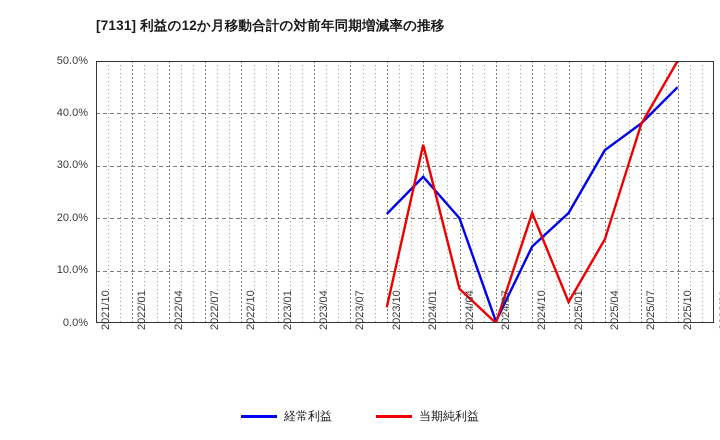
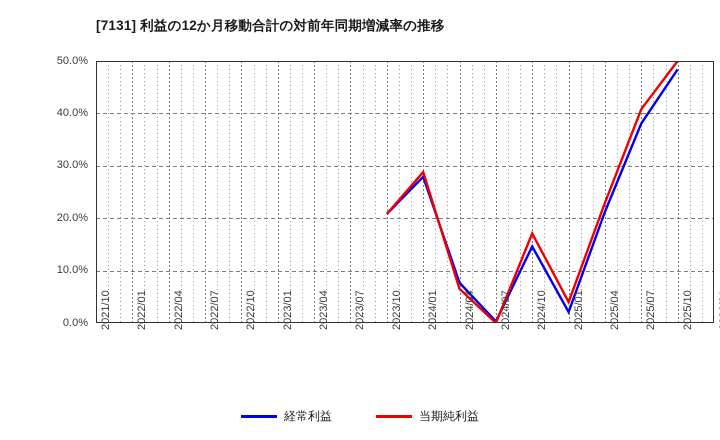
当期純利益/2023/10: 3% -> 21%
当期純利益/2024/01: 34% -> 29%
経常利益/2024/04: 20% -> 8%
当期純利益/2024/10: 21% -> 17%
経常利益/2025/01: 21% -> 2%
経常利益/2025/04: 33% -> 21%
当期純利益/2025/04: 16% -> 23%
当期純利益/2025/07: 38% -> 41%
経常利益/2025/10: 45% -> 48%
